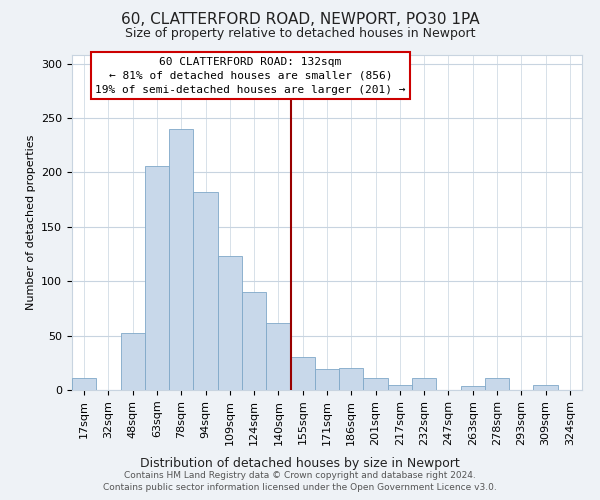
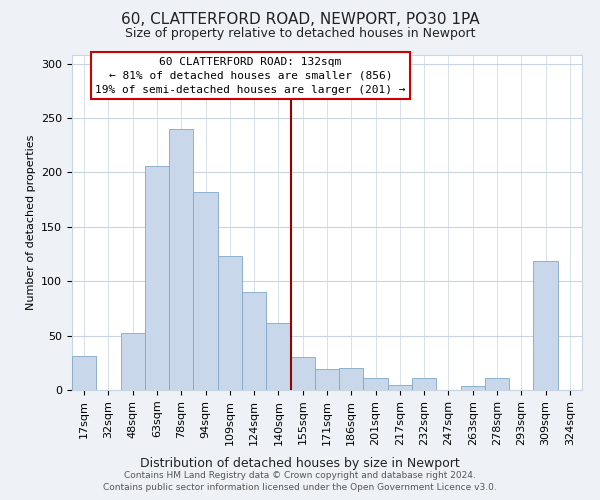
17sqm: 11 -> 31
309sqm: 5 -> 119
